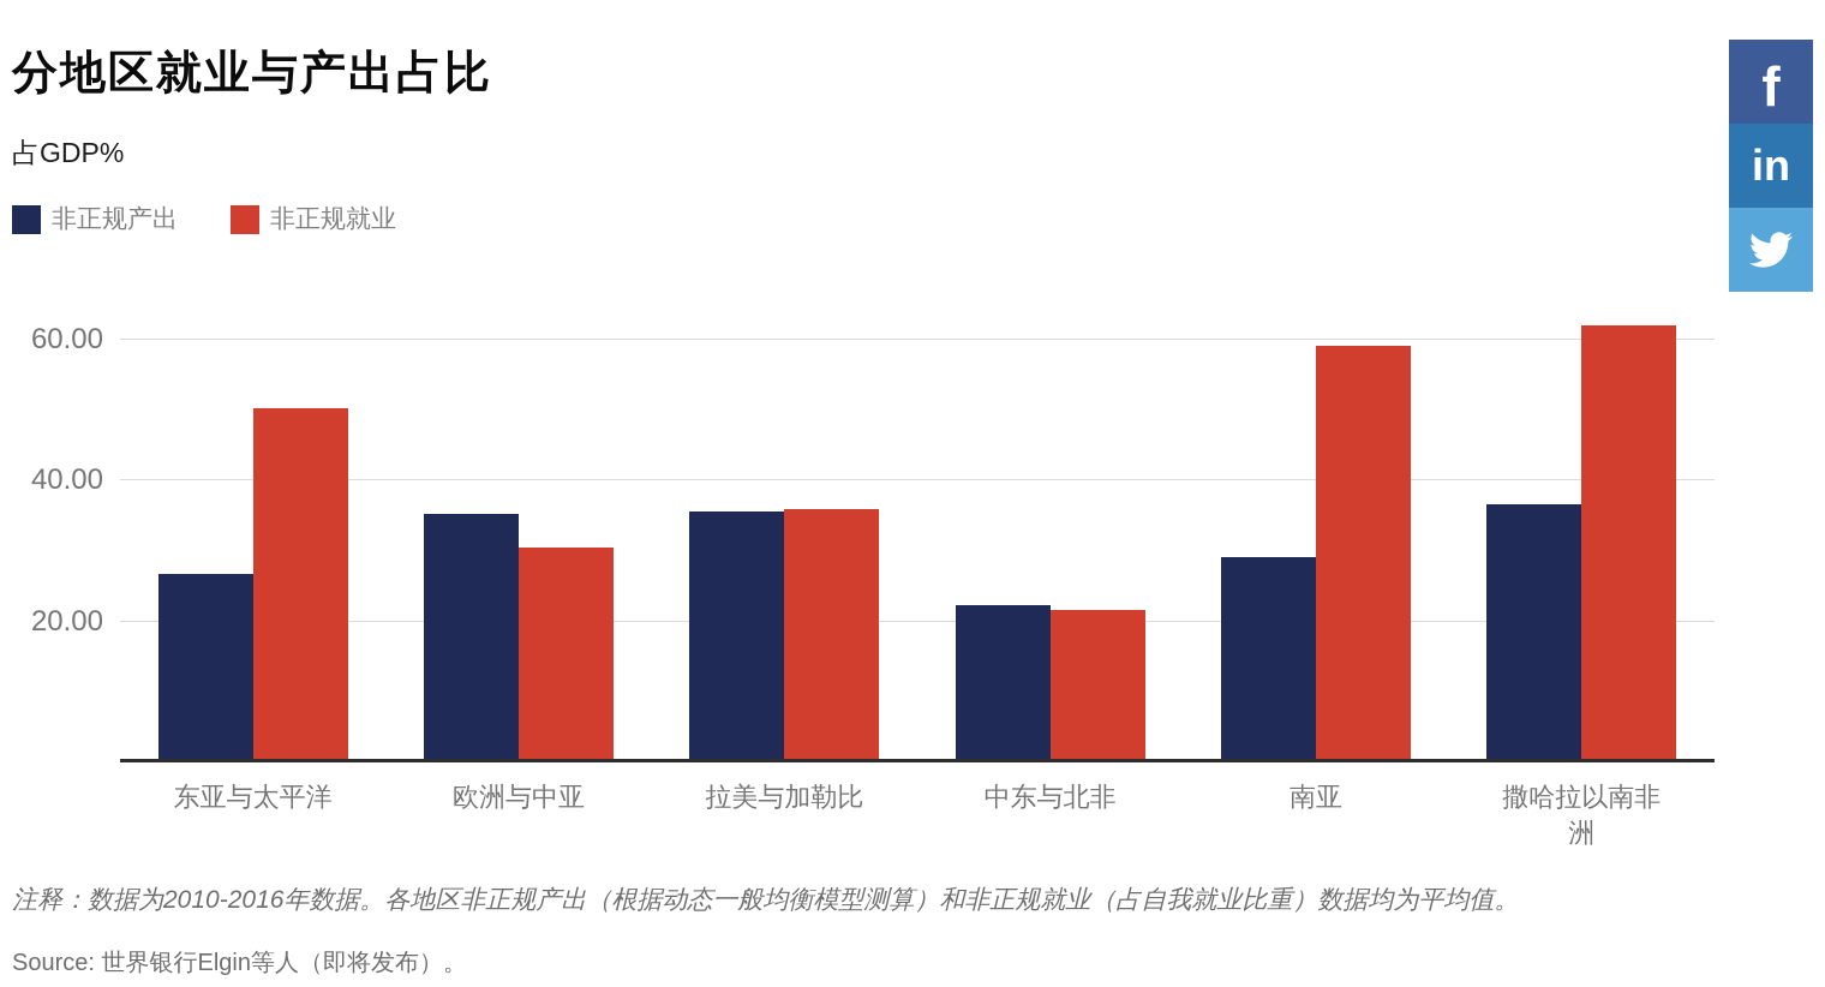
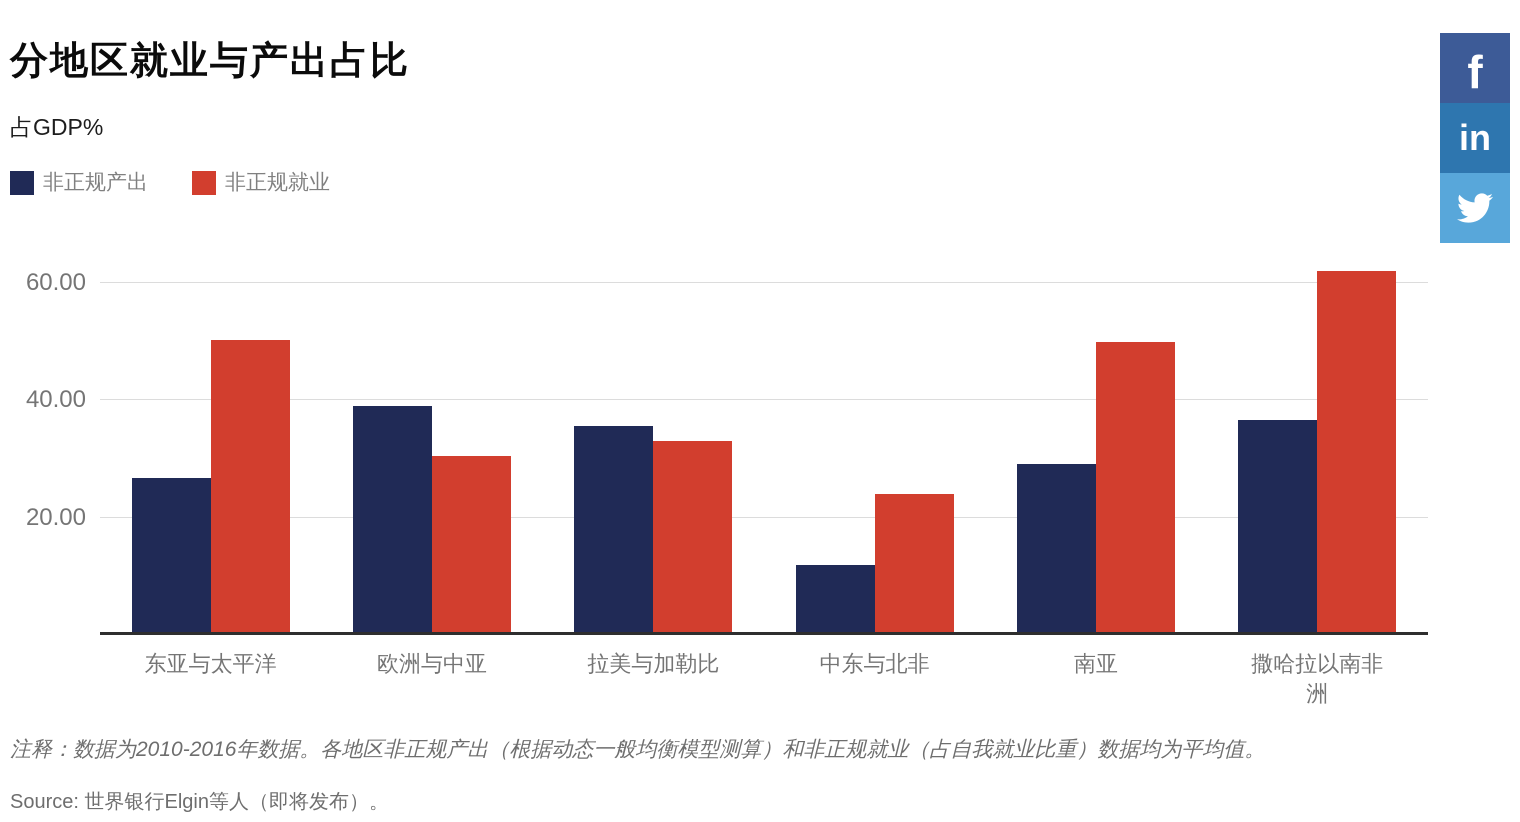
非正规产出/欧洲与中亚: 35 -> 39
非正规就业/拉美与加勒比: 36 -> 33
非正规产出/中东与北非: 22 -> 12
非正规就业/中东与北非: 22 -> 24
非正规就业/南亚: 59 -> 50
